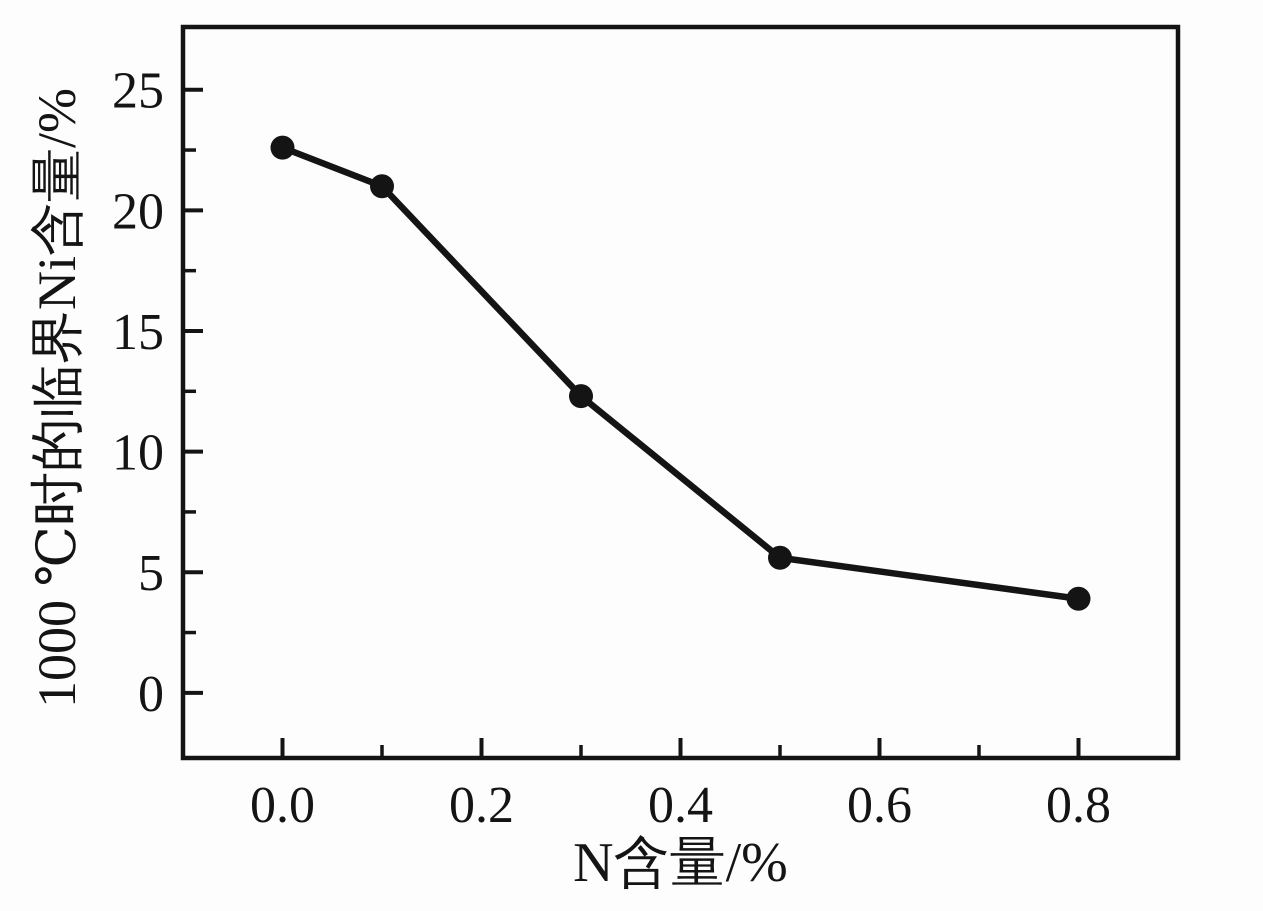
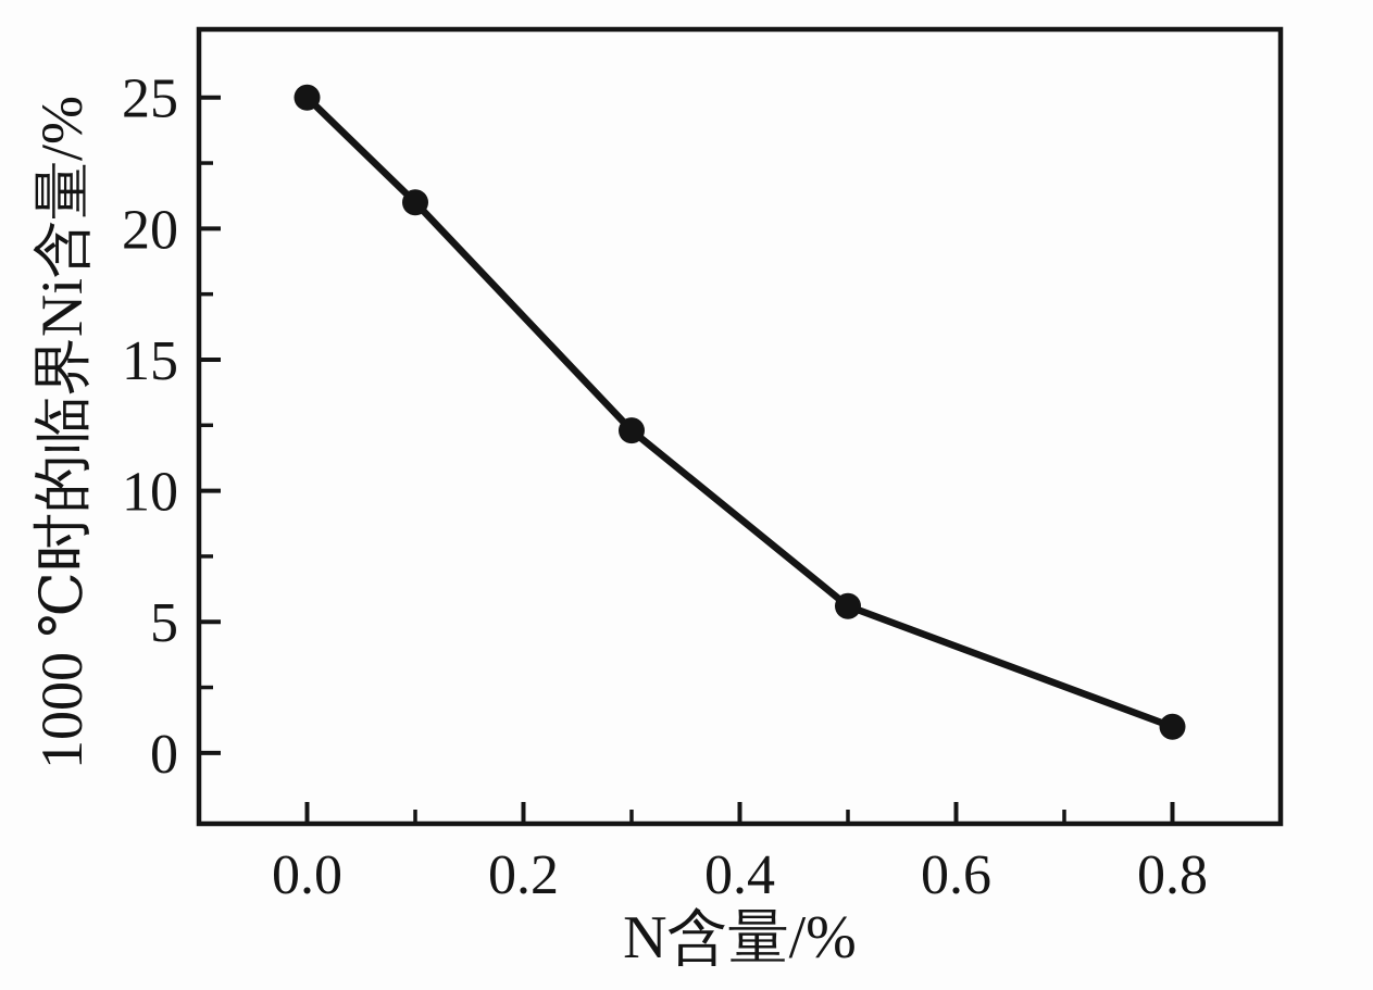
0.0: 22.6 -> 25.0
0.8: 3.9 -> 1.0
